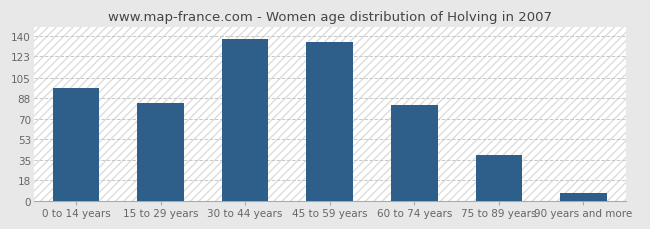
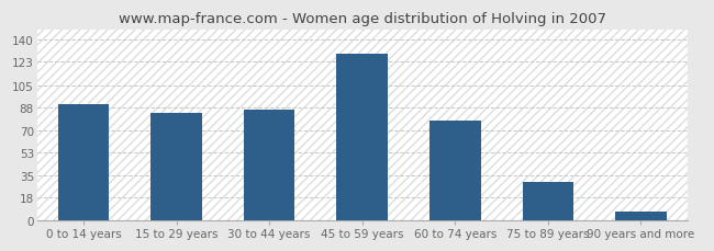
0 to 14 years: 96 -> 90
30 to 44 years: 138 -> 86
45 to 59 years: 135 -> 129
60 to 74 years: 82 -> 77
75 to 89 years: 39 -> 30
